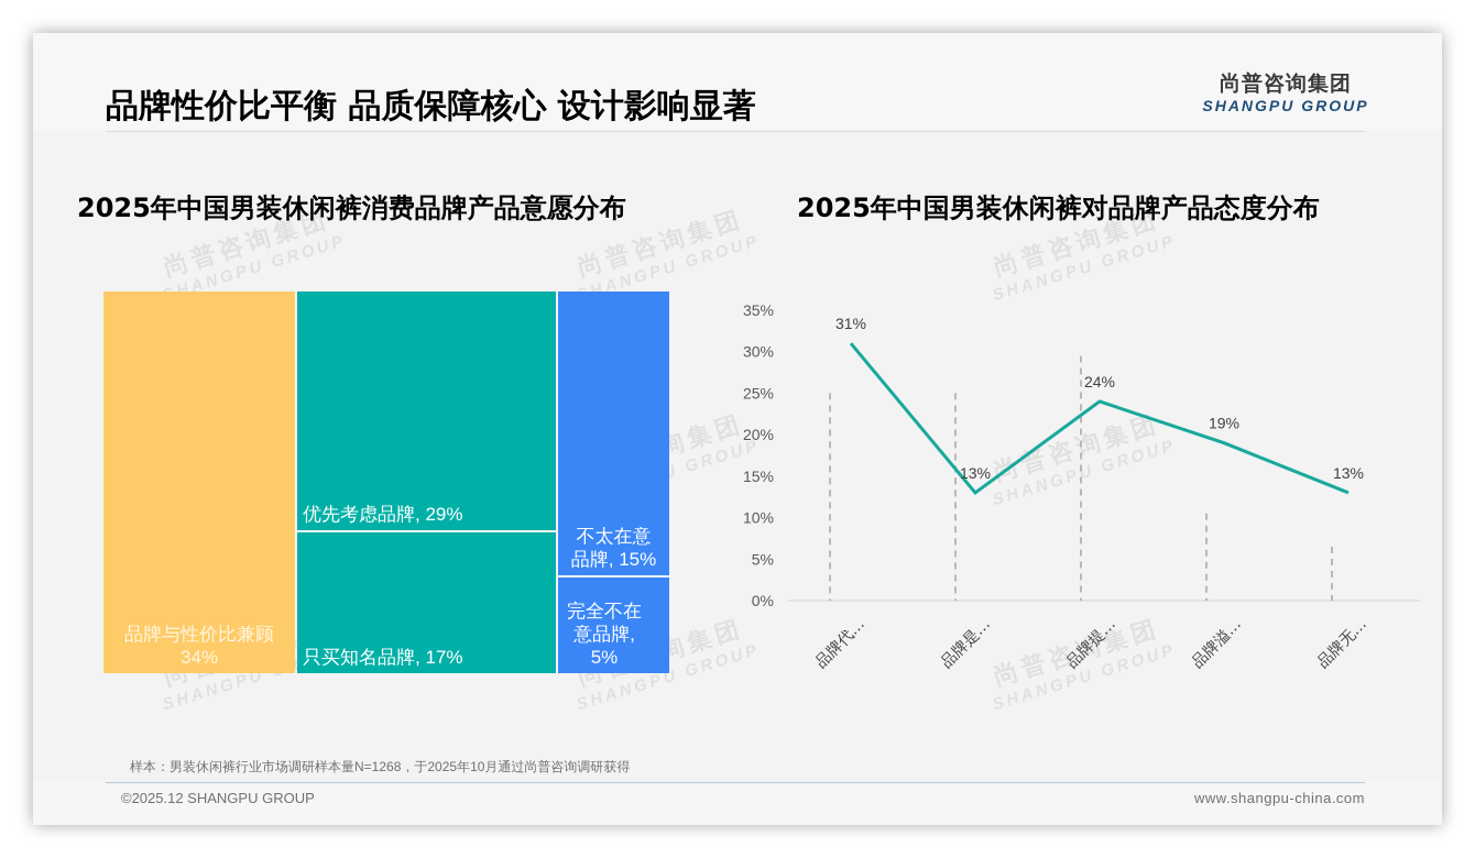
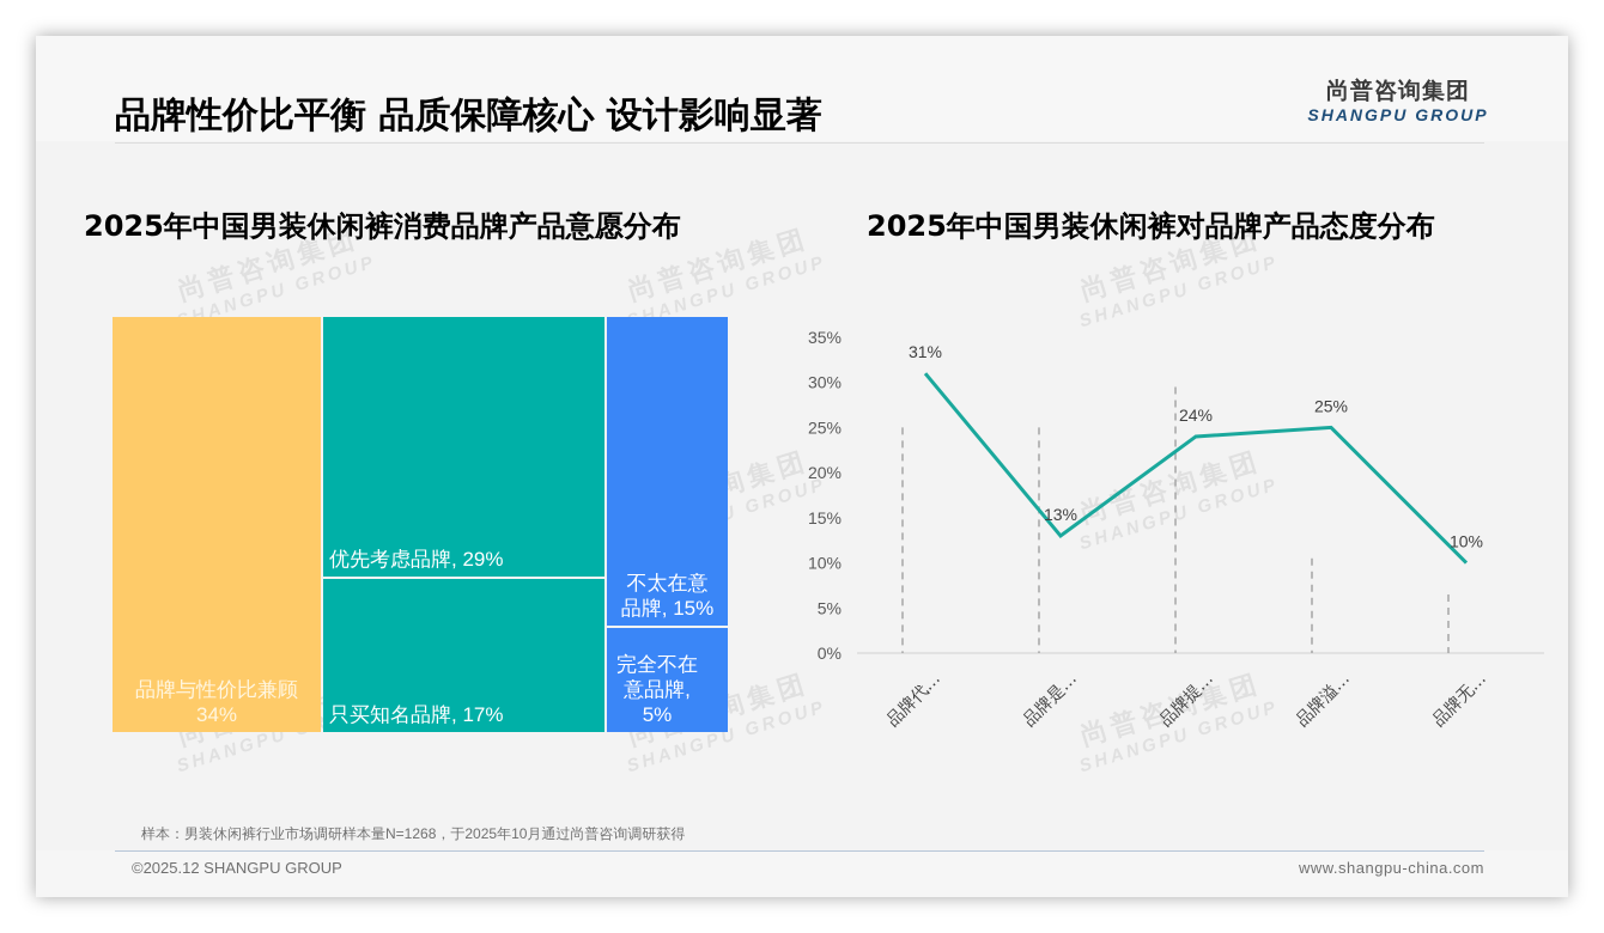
2025年中国男装休闲裤对品牌产品态度分布/品牌溢…: 19% -> 25%
2025年中国男装休闲裤对品牌产品态度分布/品牌无…: 13% -> 10%
